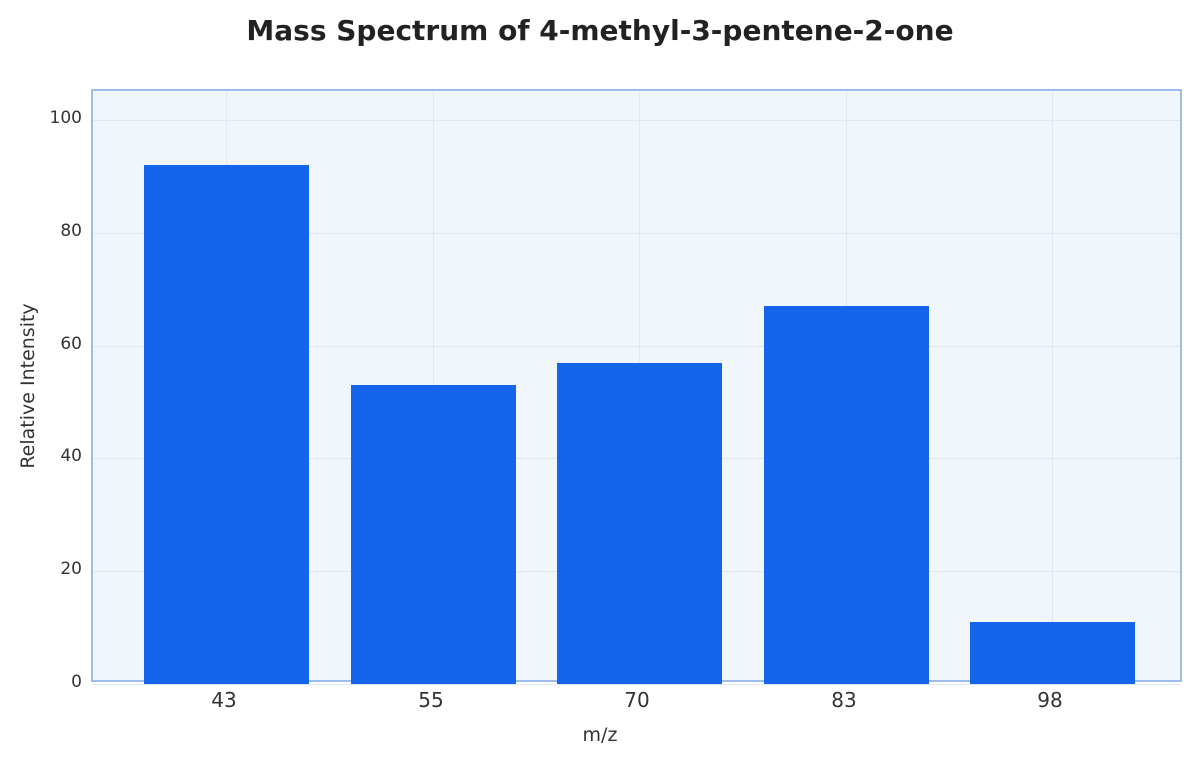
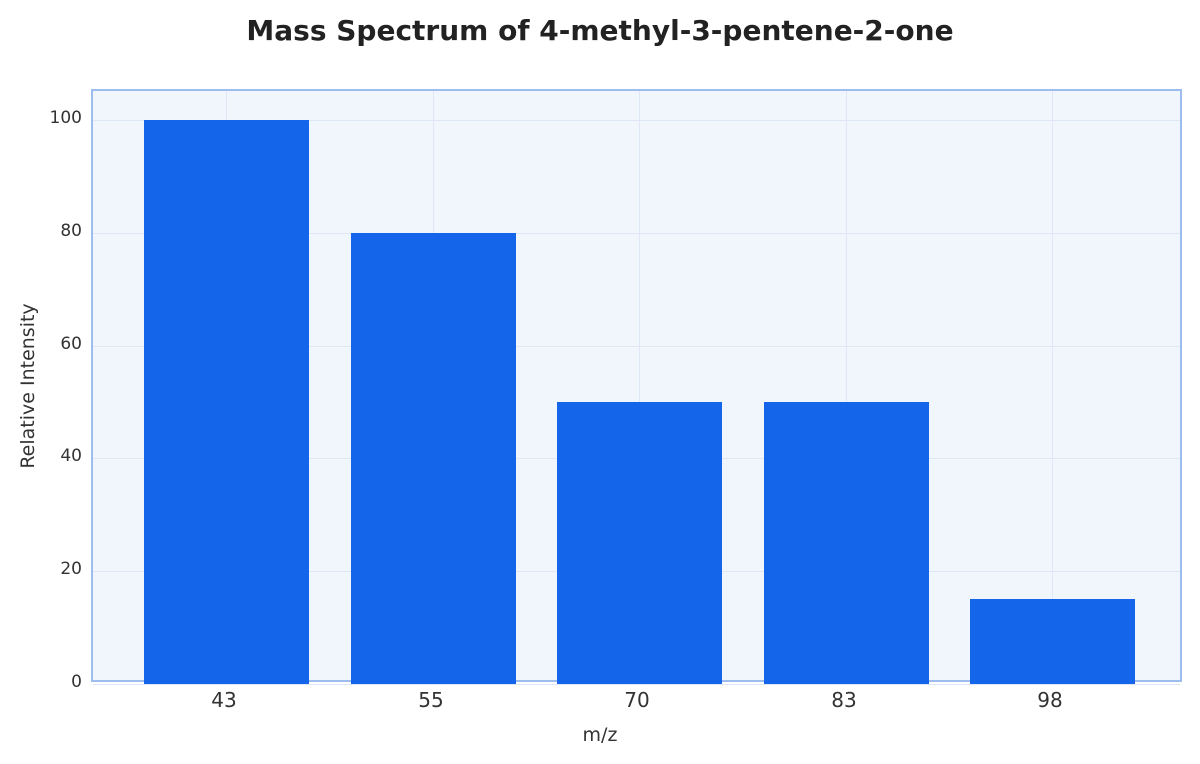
43: 92 -> 100
55: 53 -> 80
70: 57 -> 50
83: 67 -> 50
98: 11 -> 15
